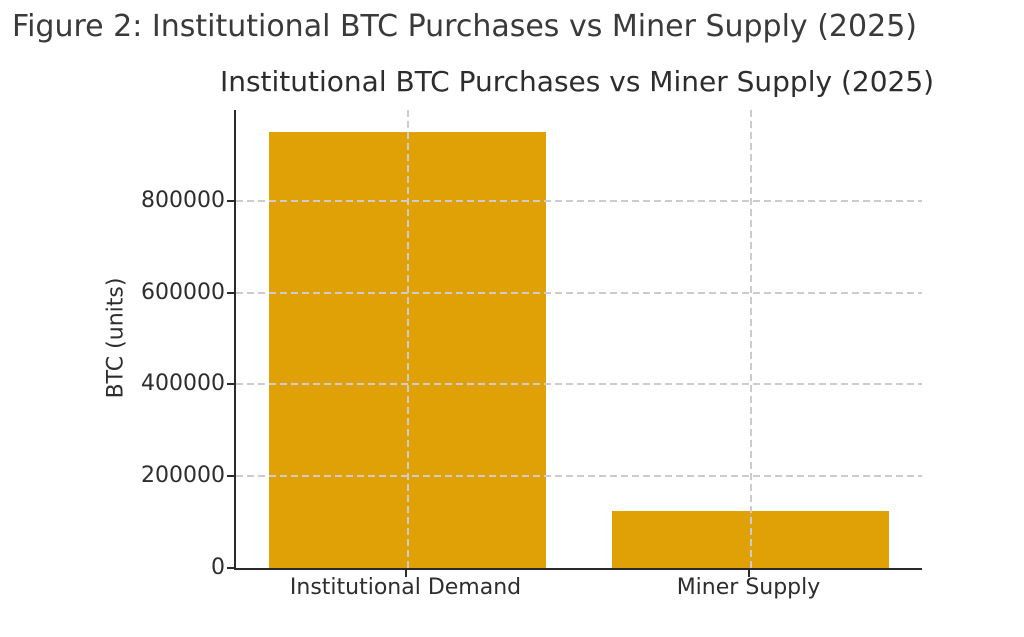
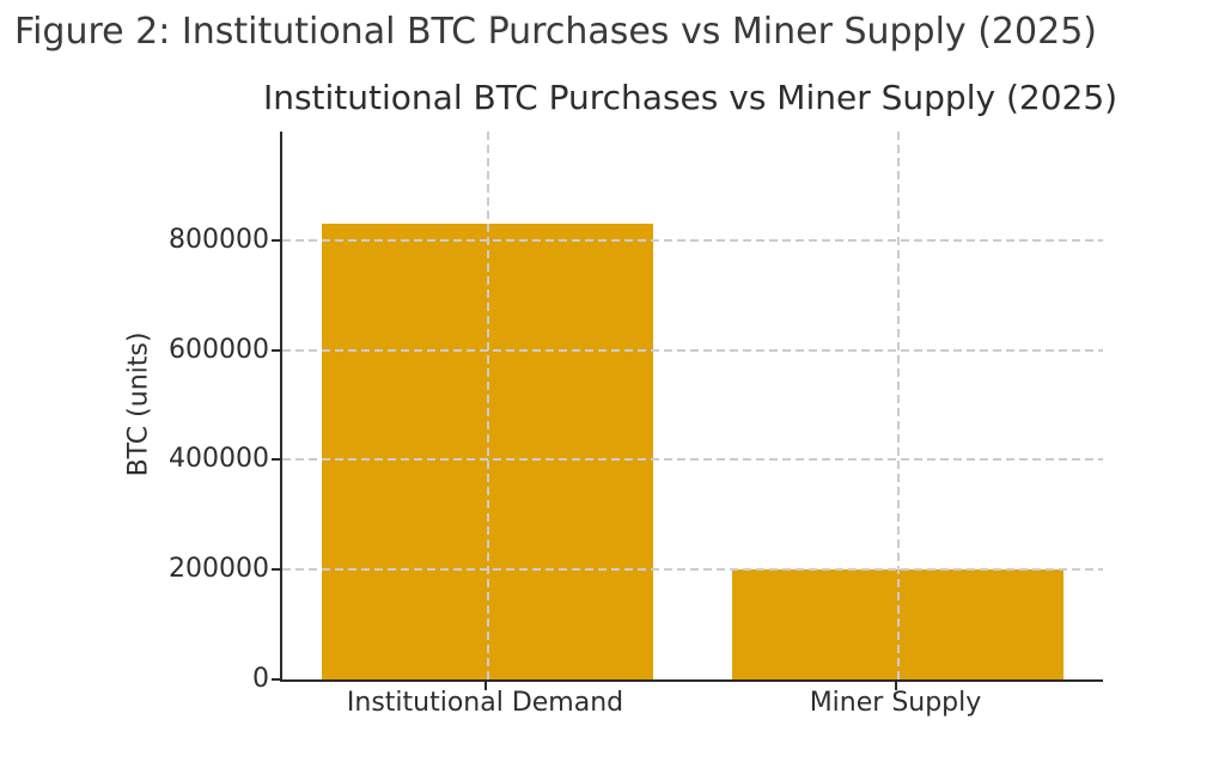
Institutional Demand: 950000 -> 830000
Miner Supply: 120000 -> 200000
